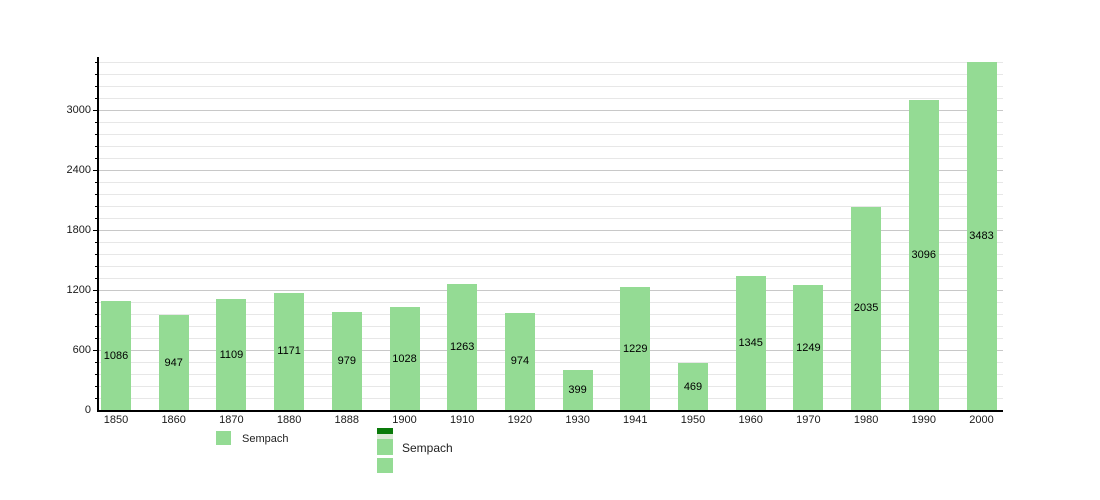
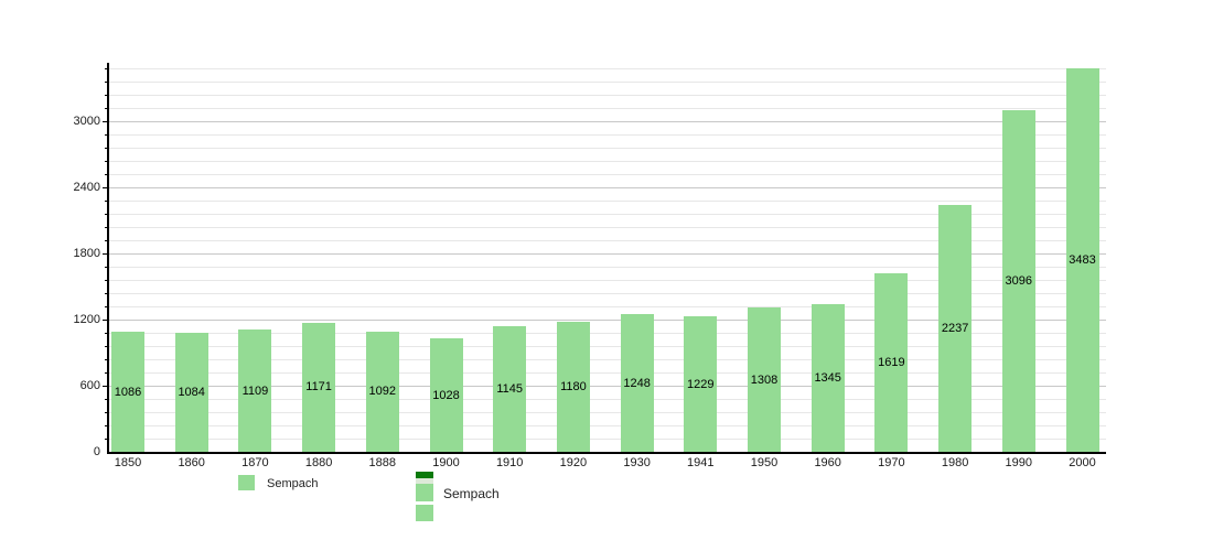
1860: 947 -> 1084
1888: 979 -> 1092
1910: 1263 -> 1145
1920: 974 -> 1180
1930: 399 -> 1248
1950: 469 -> 1308
1970: 1249 -> 1619
1980: 2035 -> 2237
